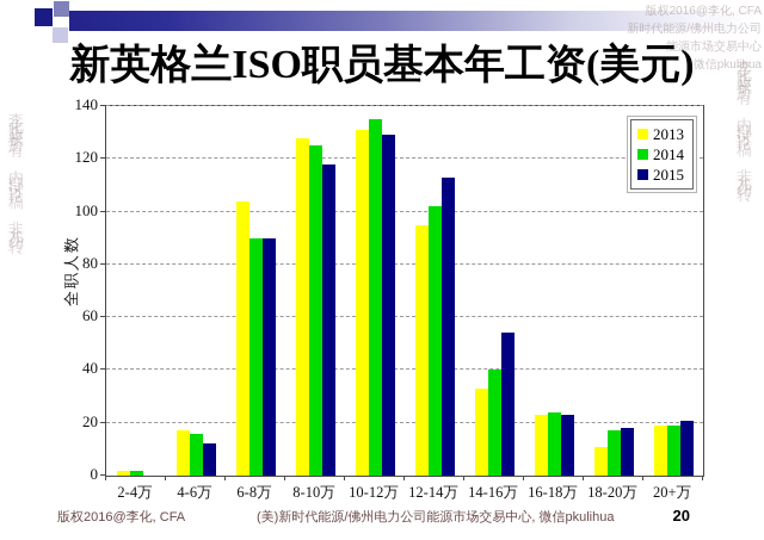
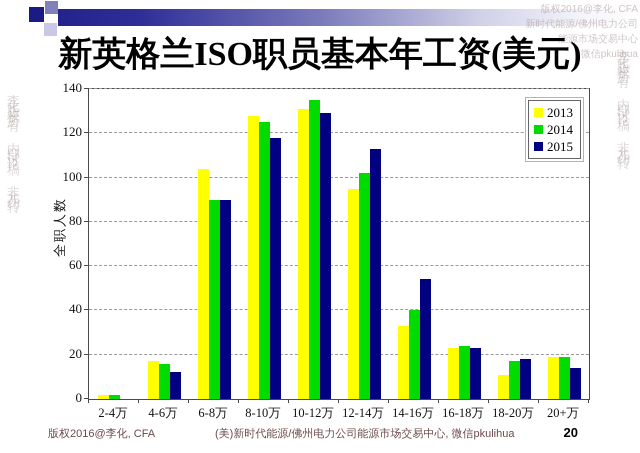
2015/20+万: 21 -> 14
